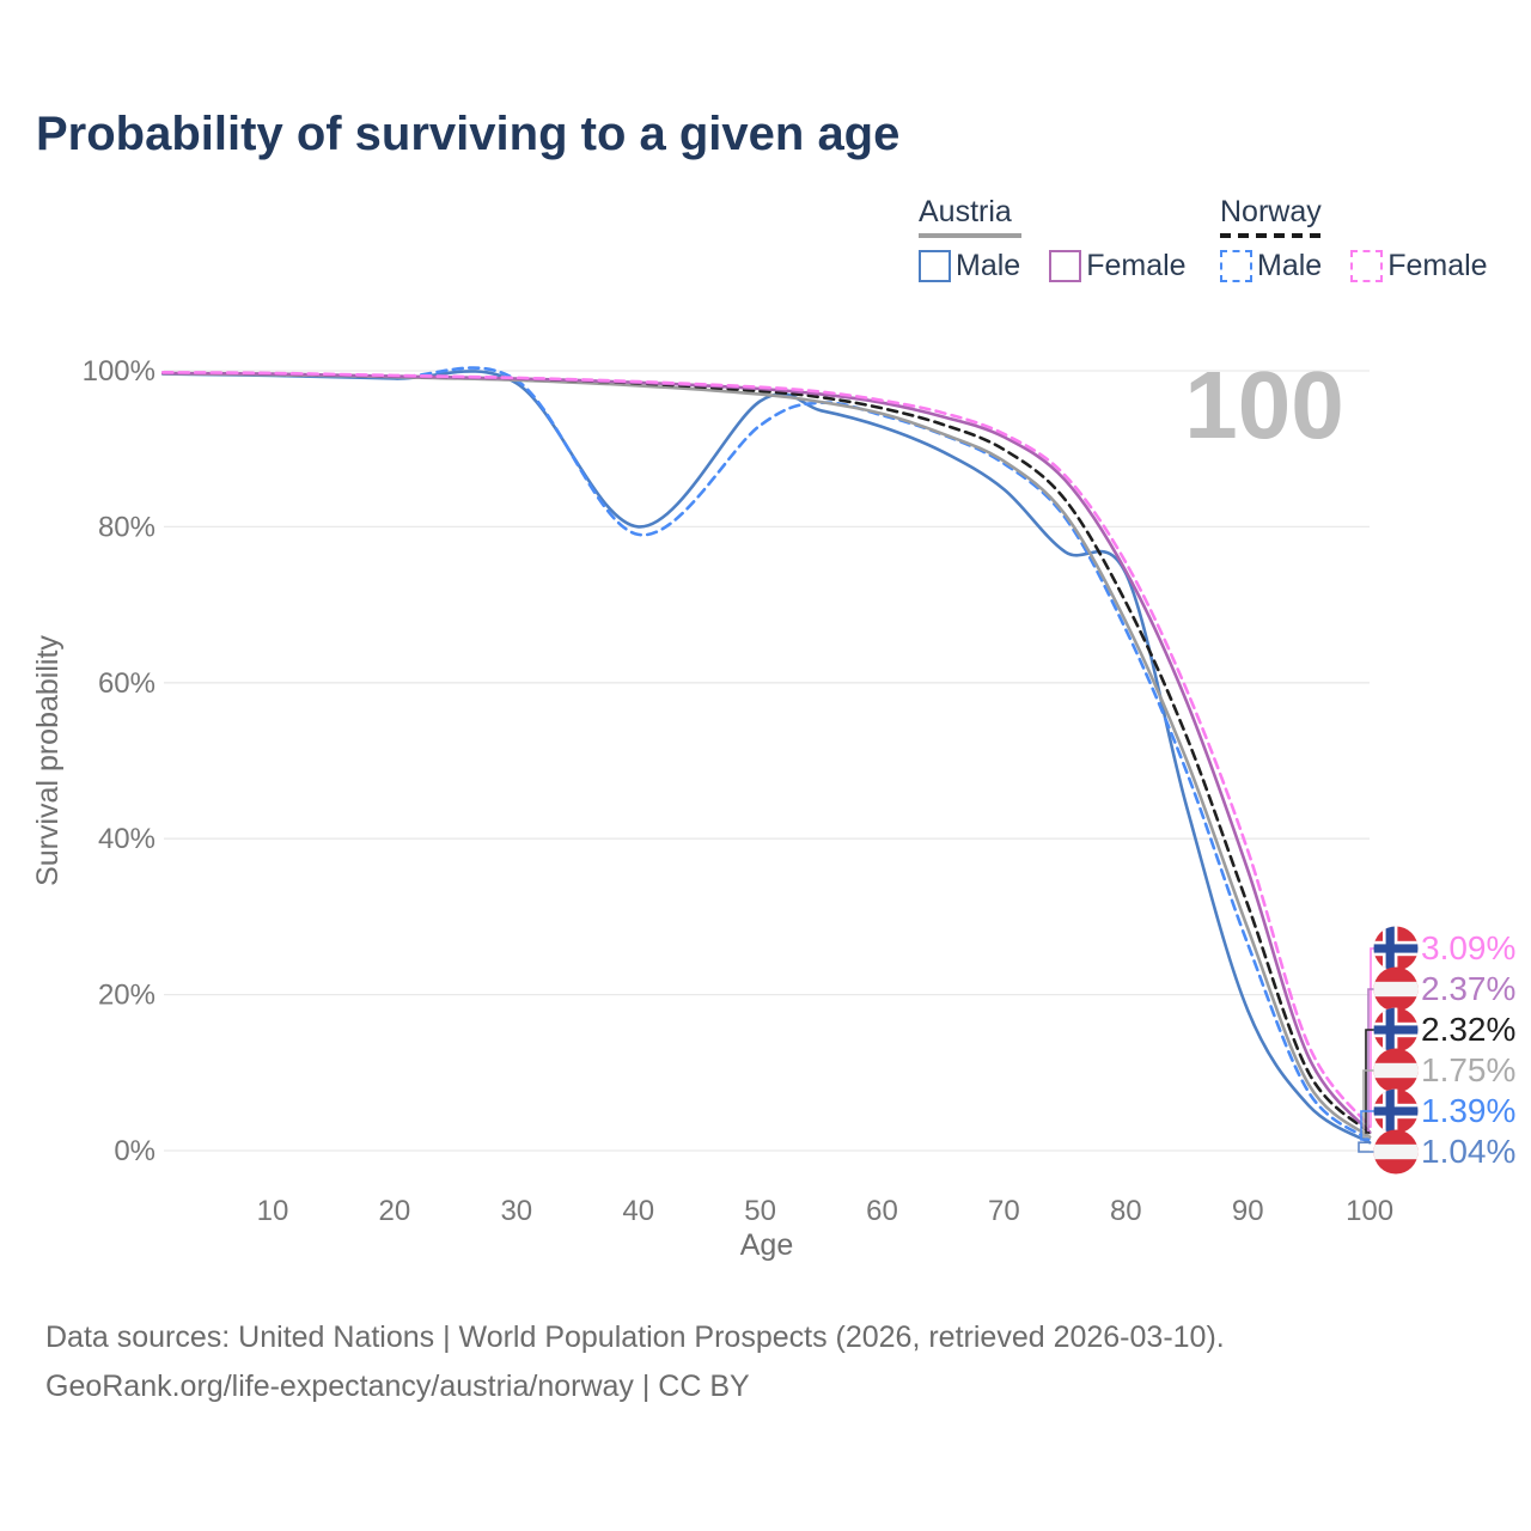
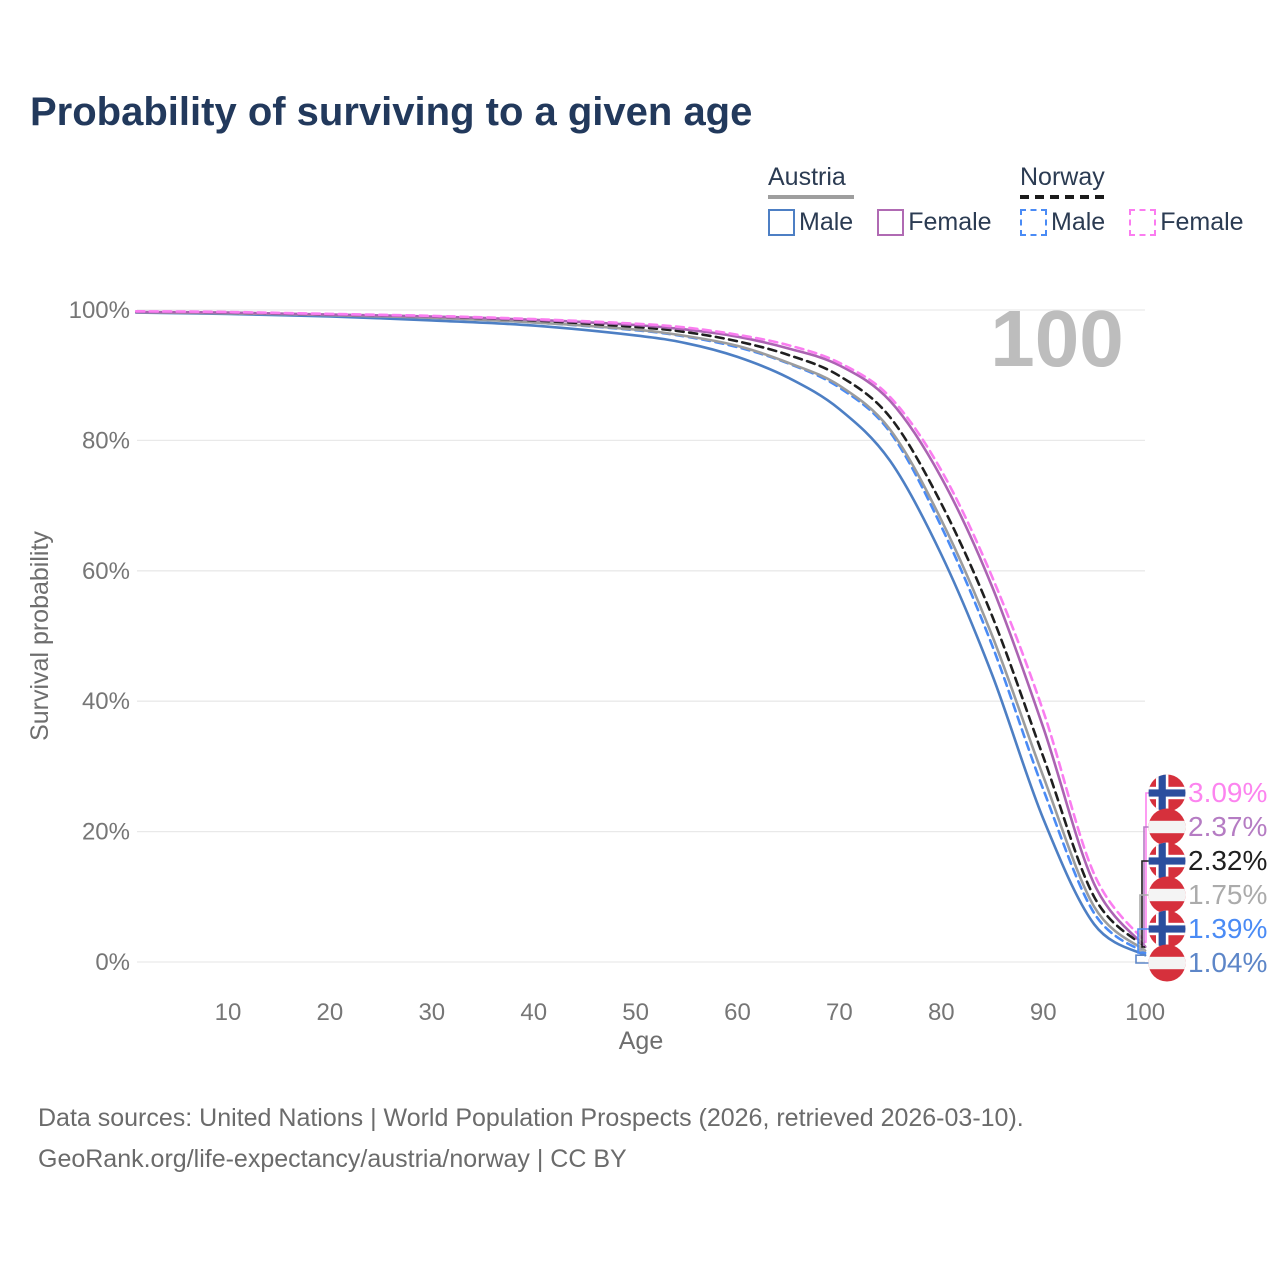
Austria Male/40: 80% -> 98%
Norway Male/40: 79% -> 98%
Norway Male/50: 93% -> 97%
Austria Male/80: 74% -> 62%
Austria Male/90: 18% -> 22%
